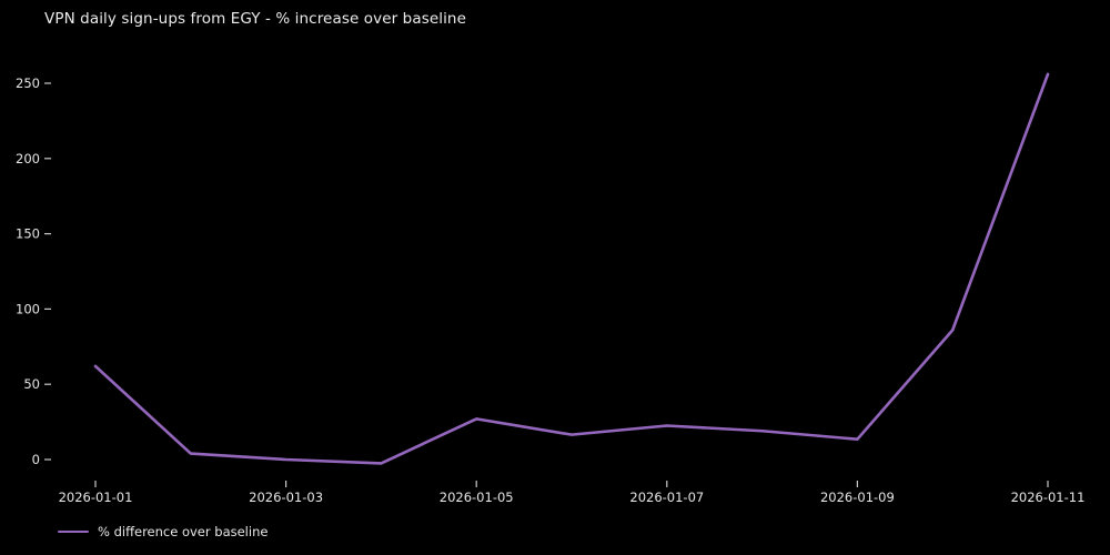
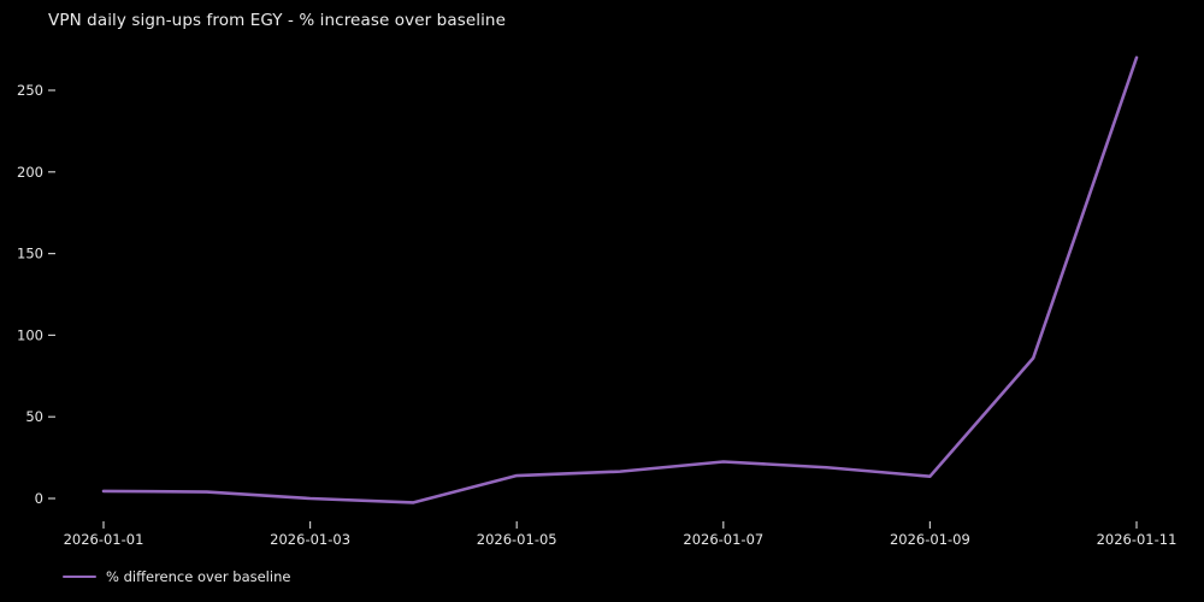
2026-01-01: 62 -> 4
2026-01-05: 27 -> 14
2026-01-11: 256 -> 270
